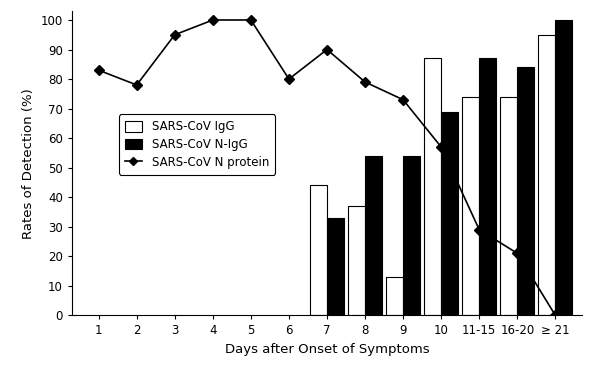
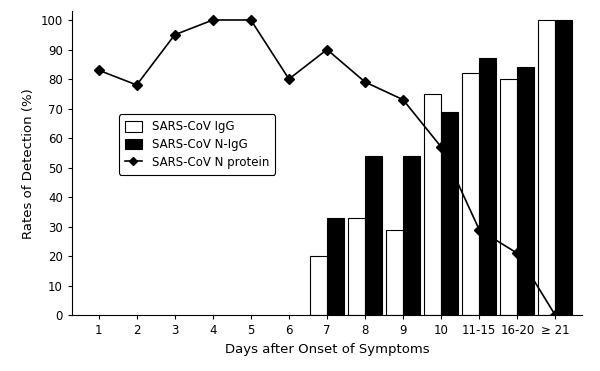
SARS-CoV IgG/7: 44 -> 20
SARS-CoV IgG/8: 37 -> 33
SARS-CoV IgG/9: 13 -> 29
SARS-CoV IgG/10: 87 -> 75
SARS-CoV IgG/11-15: 74 -> 82
SARS-CoV IgG/16-20: 74 -> 80
SARS-CoV IgG/≥ 21: 95 -> 100
